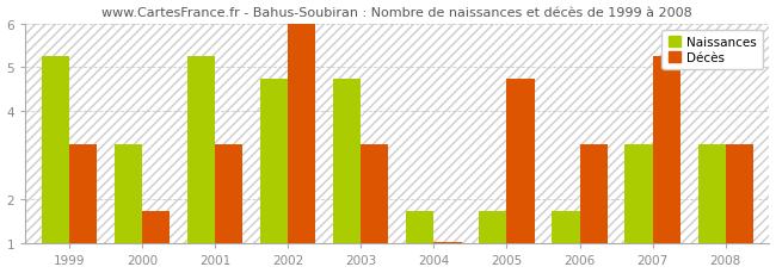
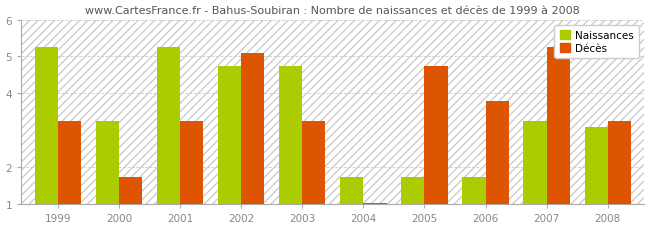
Décès/2002: 6.00 -> 5.10
Décès/2006: 3.25 -> 3.80
Naissances/2008: 3.25 -> 3.10
